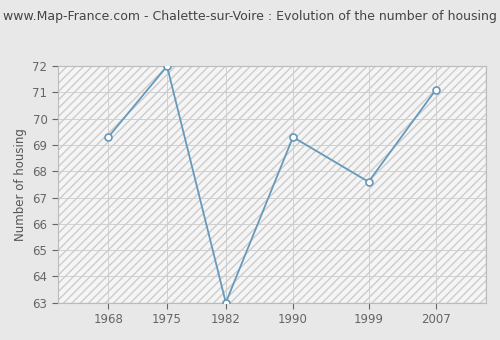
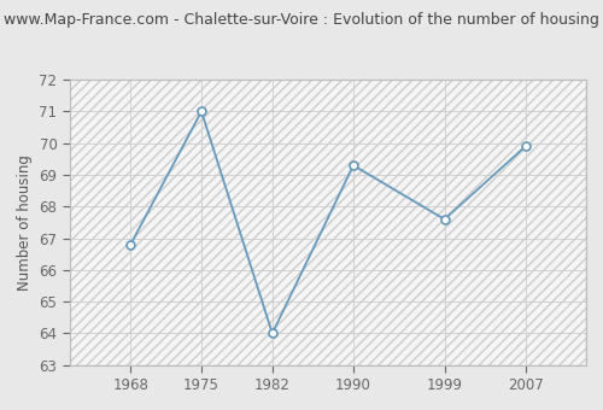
1968: 69.3 -> 66.8
1975: 72.0 -> 71.0
1982: 63.0 -> 64.0
2007: 71.1 -> 69.9
